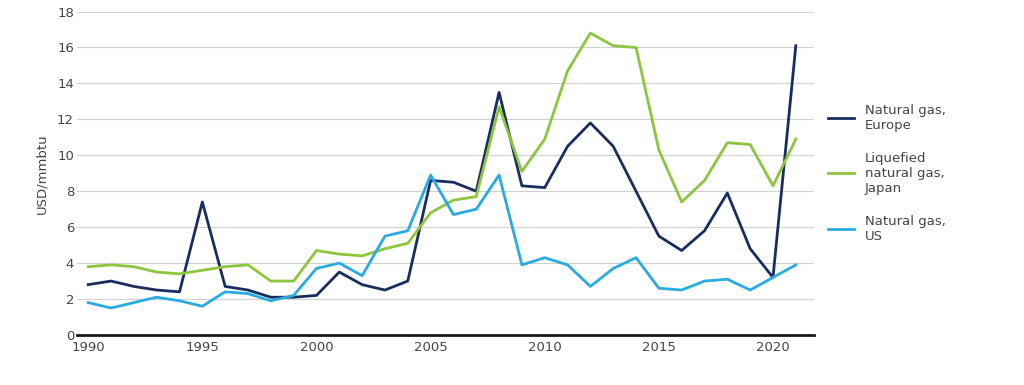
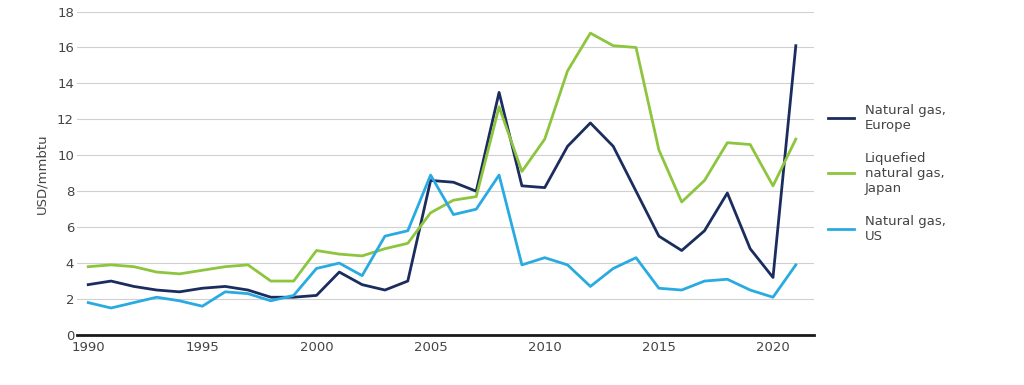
Natural gas, Europe/1995: 7.4 -> 2.6
Natural gas, US/2020: 3.2 -> 2.1
